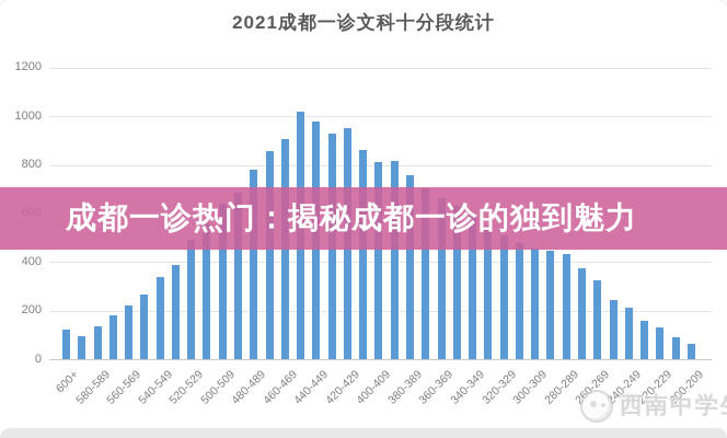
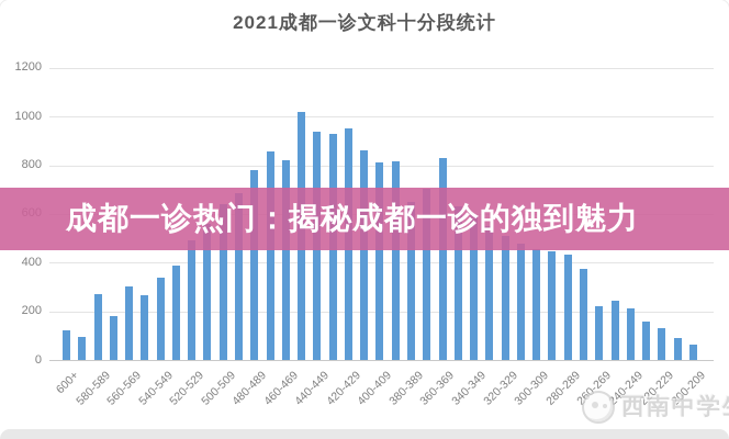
580-589: 140 -> 270
560-569: 220 -> 300
460-469: 900 -> 820
440-449: 980 -> 940
380-389: 760 -> 650
360-369: 660 -> 830
260-269: 320 -> 220
